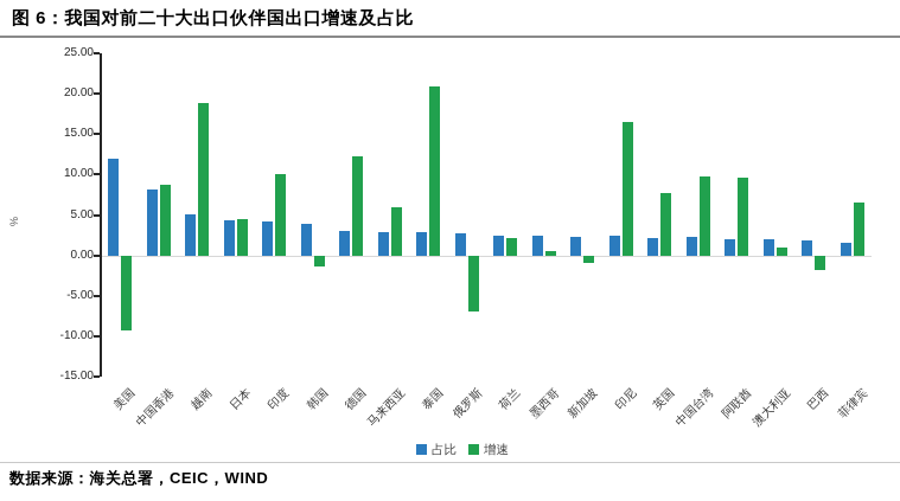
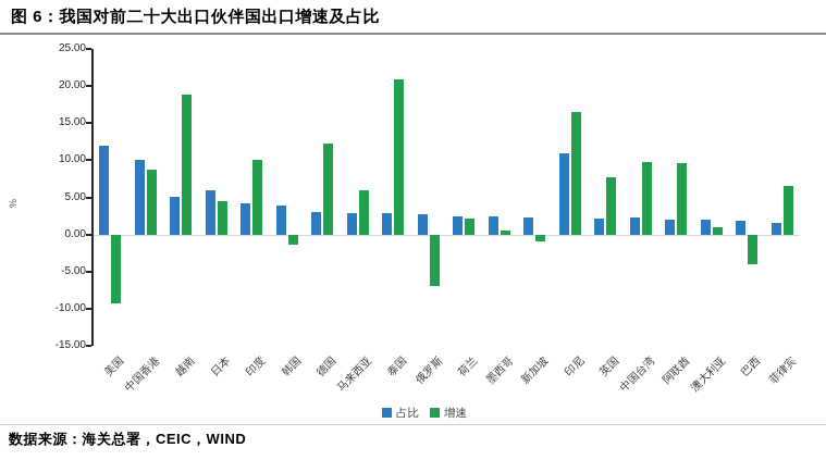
占比/中国香港: 8 -> 10
占比/日本: 4 -> 6
占比/印尼: 2 -> 11
增速/巴西: -2 -> -4
